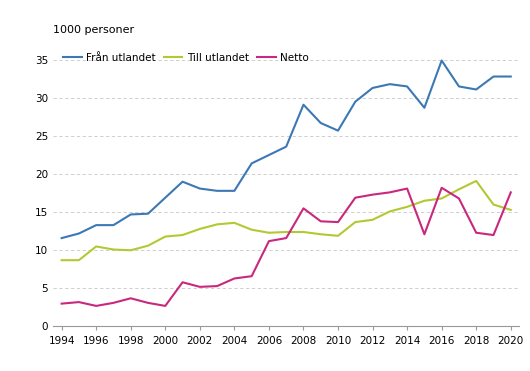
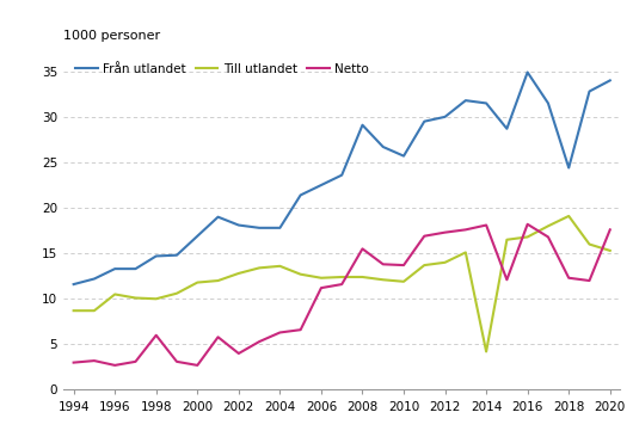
Netto/1998: 3.7 -> 6.0
Netto/2002: 5.2 -> 4.0
Från utlandet/2012: 31.3 -> 30.0
Till utlandet/2014: 15.7 -> 4.2
Från utlandet/2018: 31.1 -> 24.4
Från utlandet/2020: 32.8 -> 34.0
